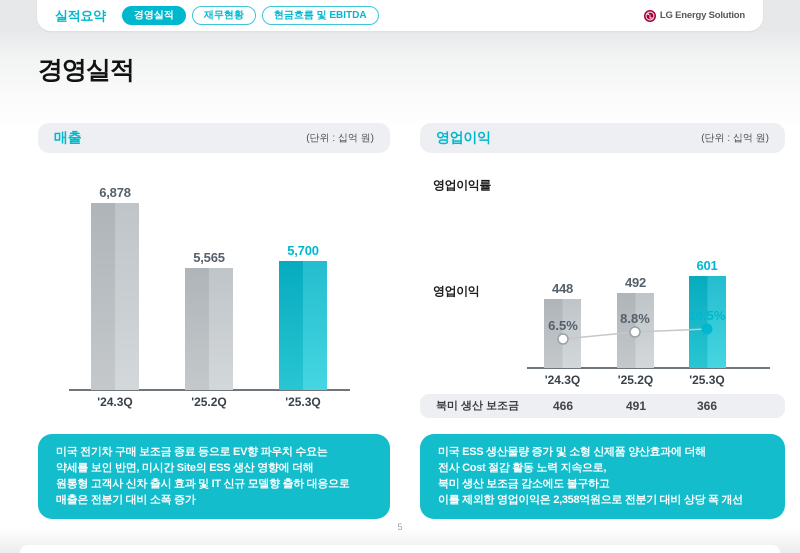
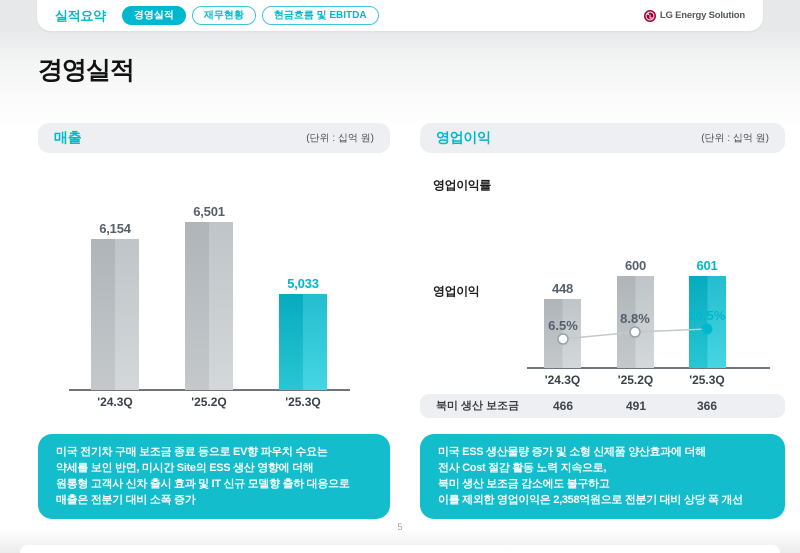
매출/'24.3Q: 6,878 -> 6,154
매출/'25.2Q: 5,565 -> 6,501
매출/'25.3Q: 5,700 -> 5,033
영업이익/'25.2Q: 492 -> 600
